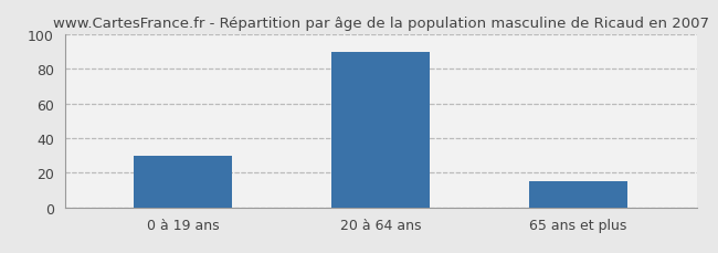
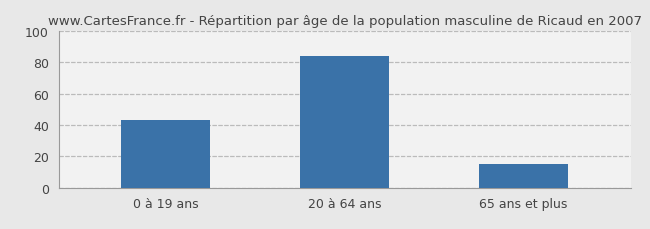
0 à 19 ans: 30 -> 43
20 à 64 ans: 90 -> 84
